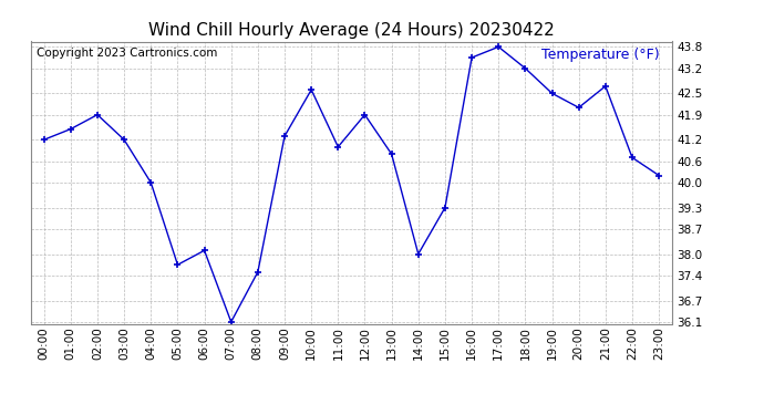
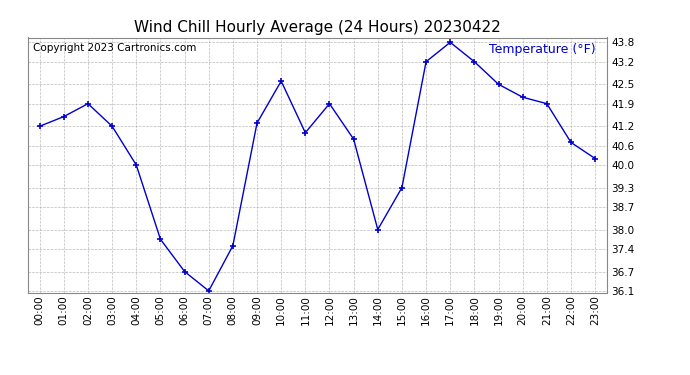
06:00: 38.1 -> 36.7
16:00: 43.5 -> 43.2
21:00: 42.7 -> 41.9
